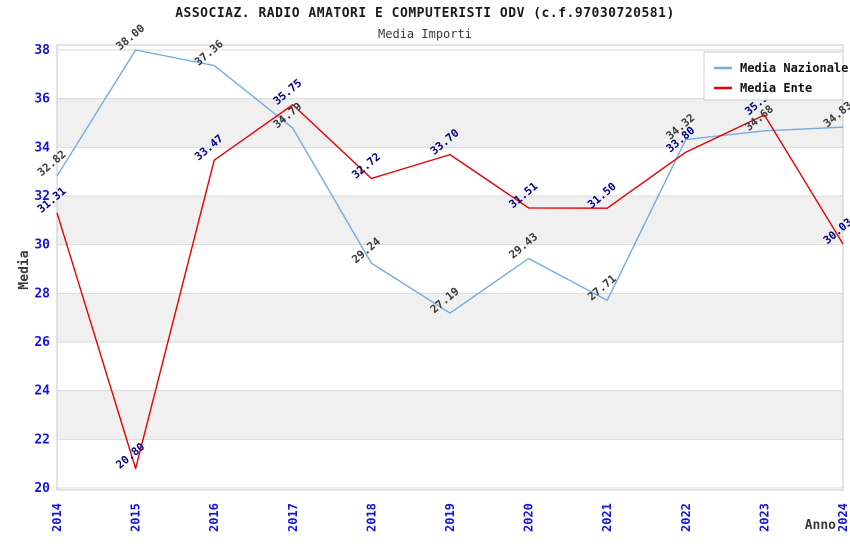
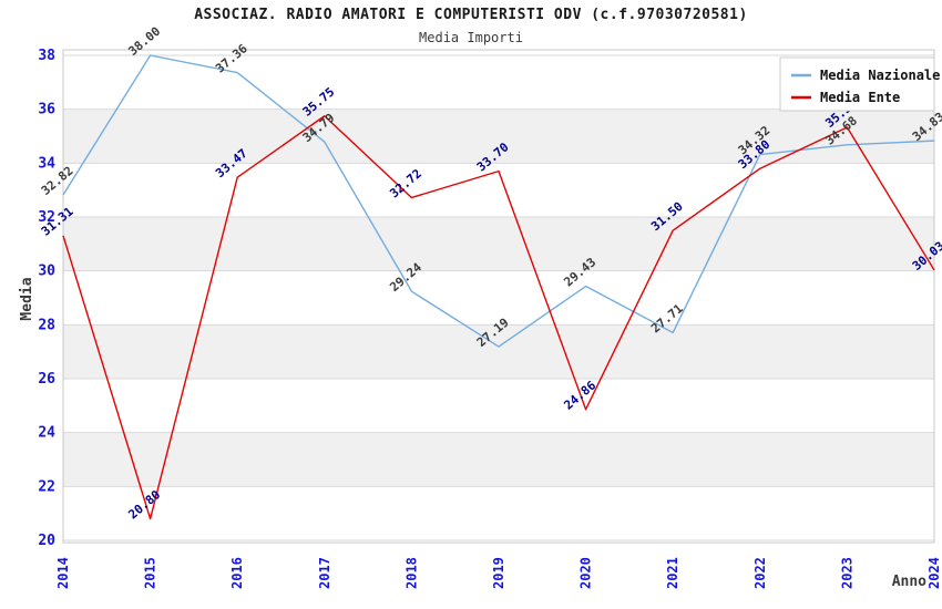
Media Ente/2020: 31.51 -> 24.86
